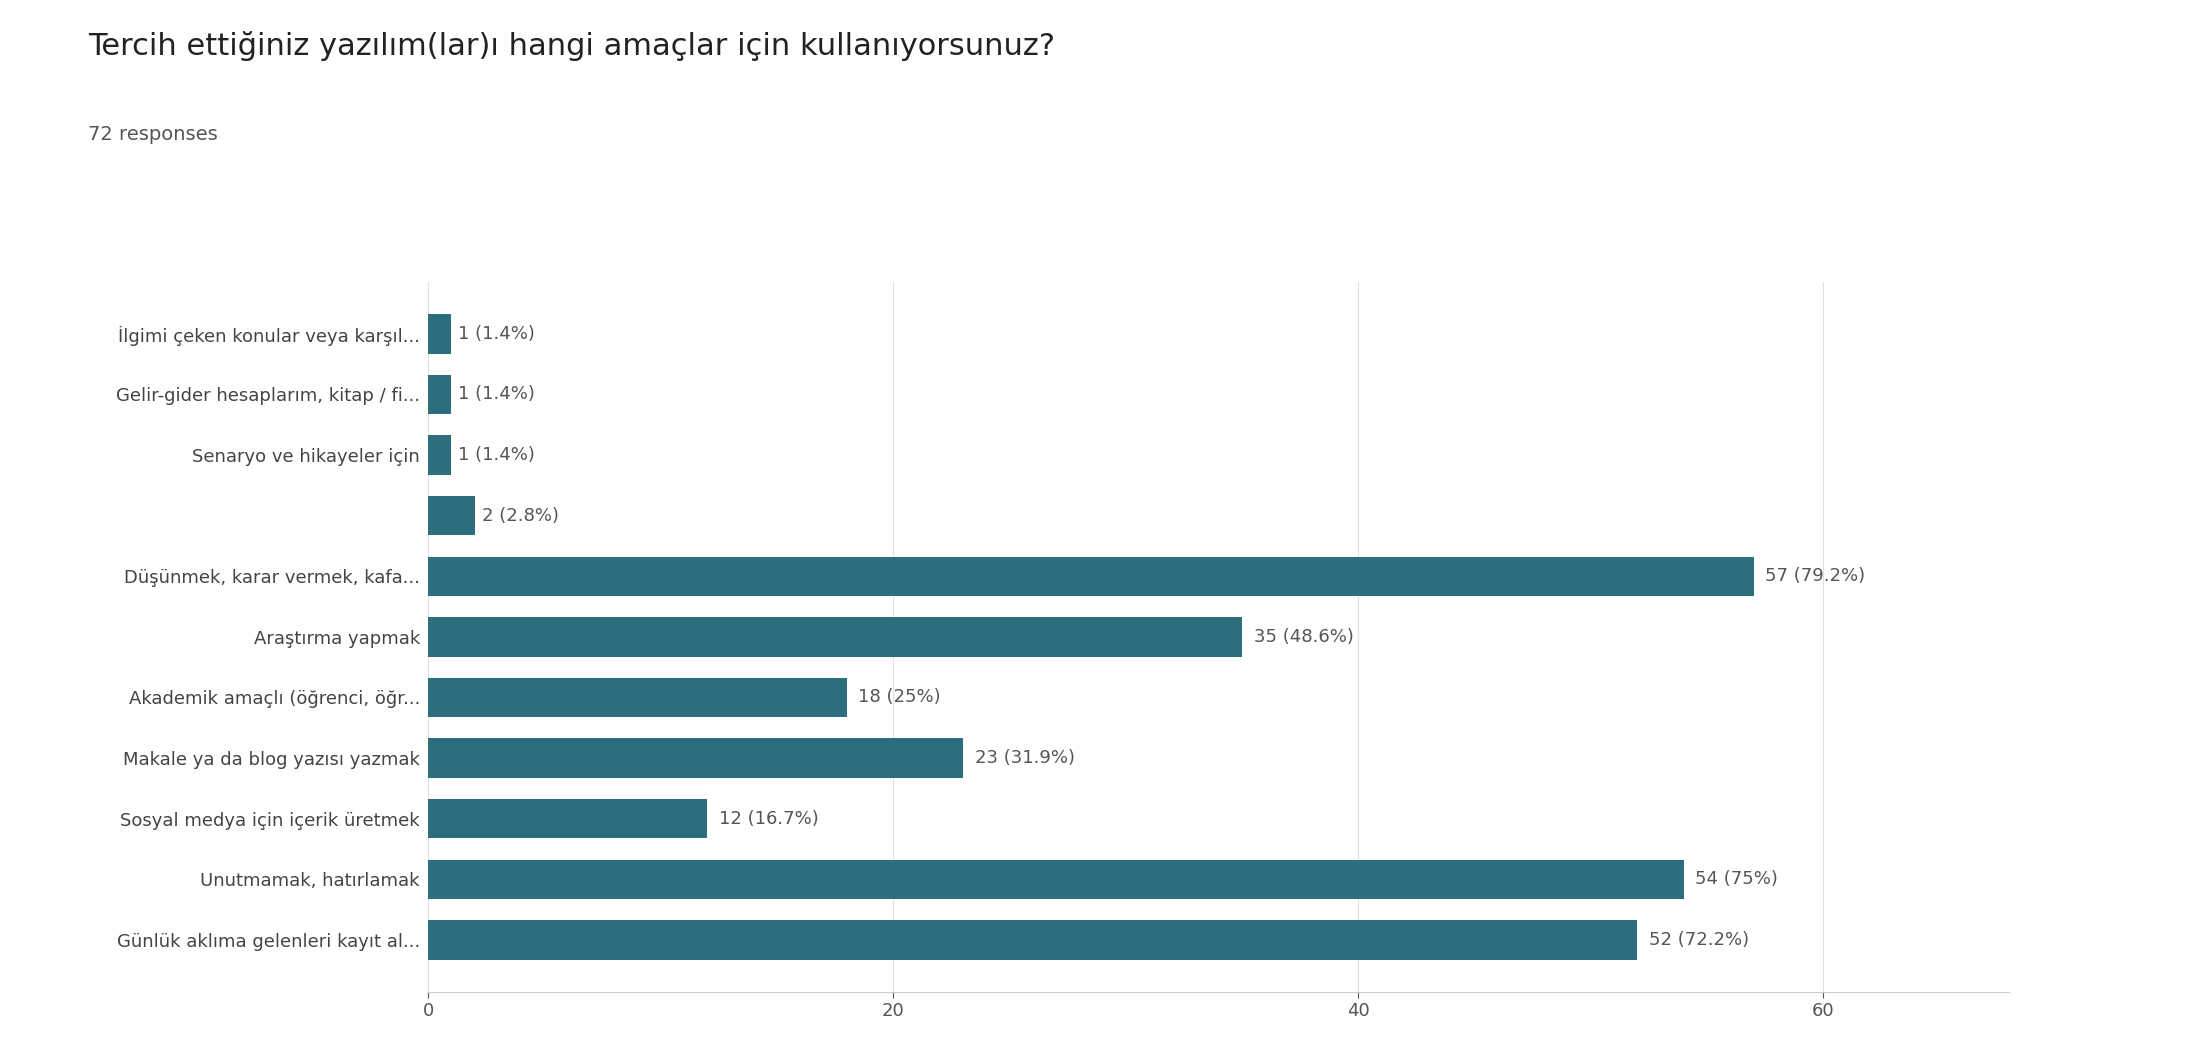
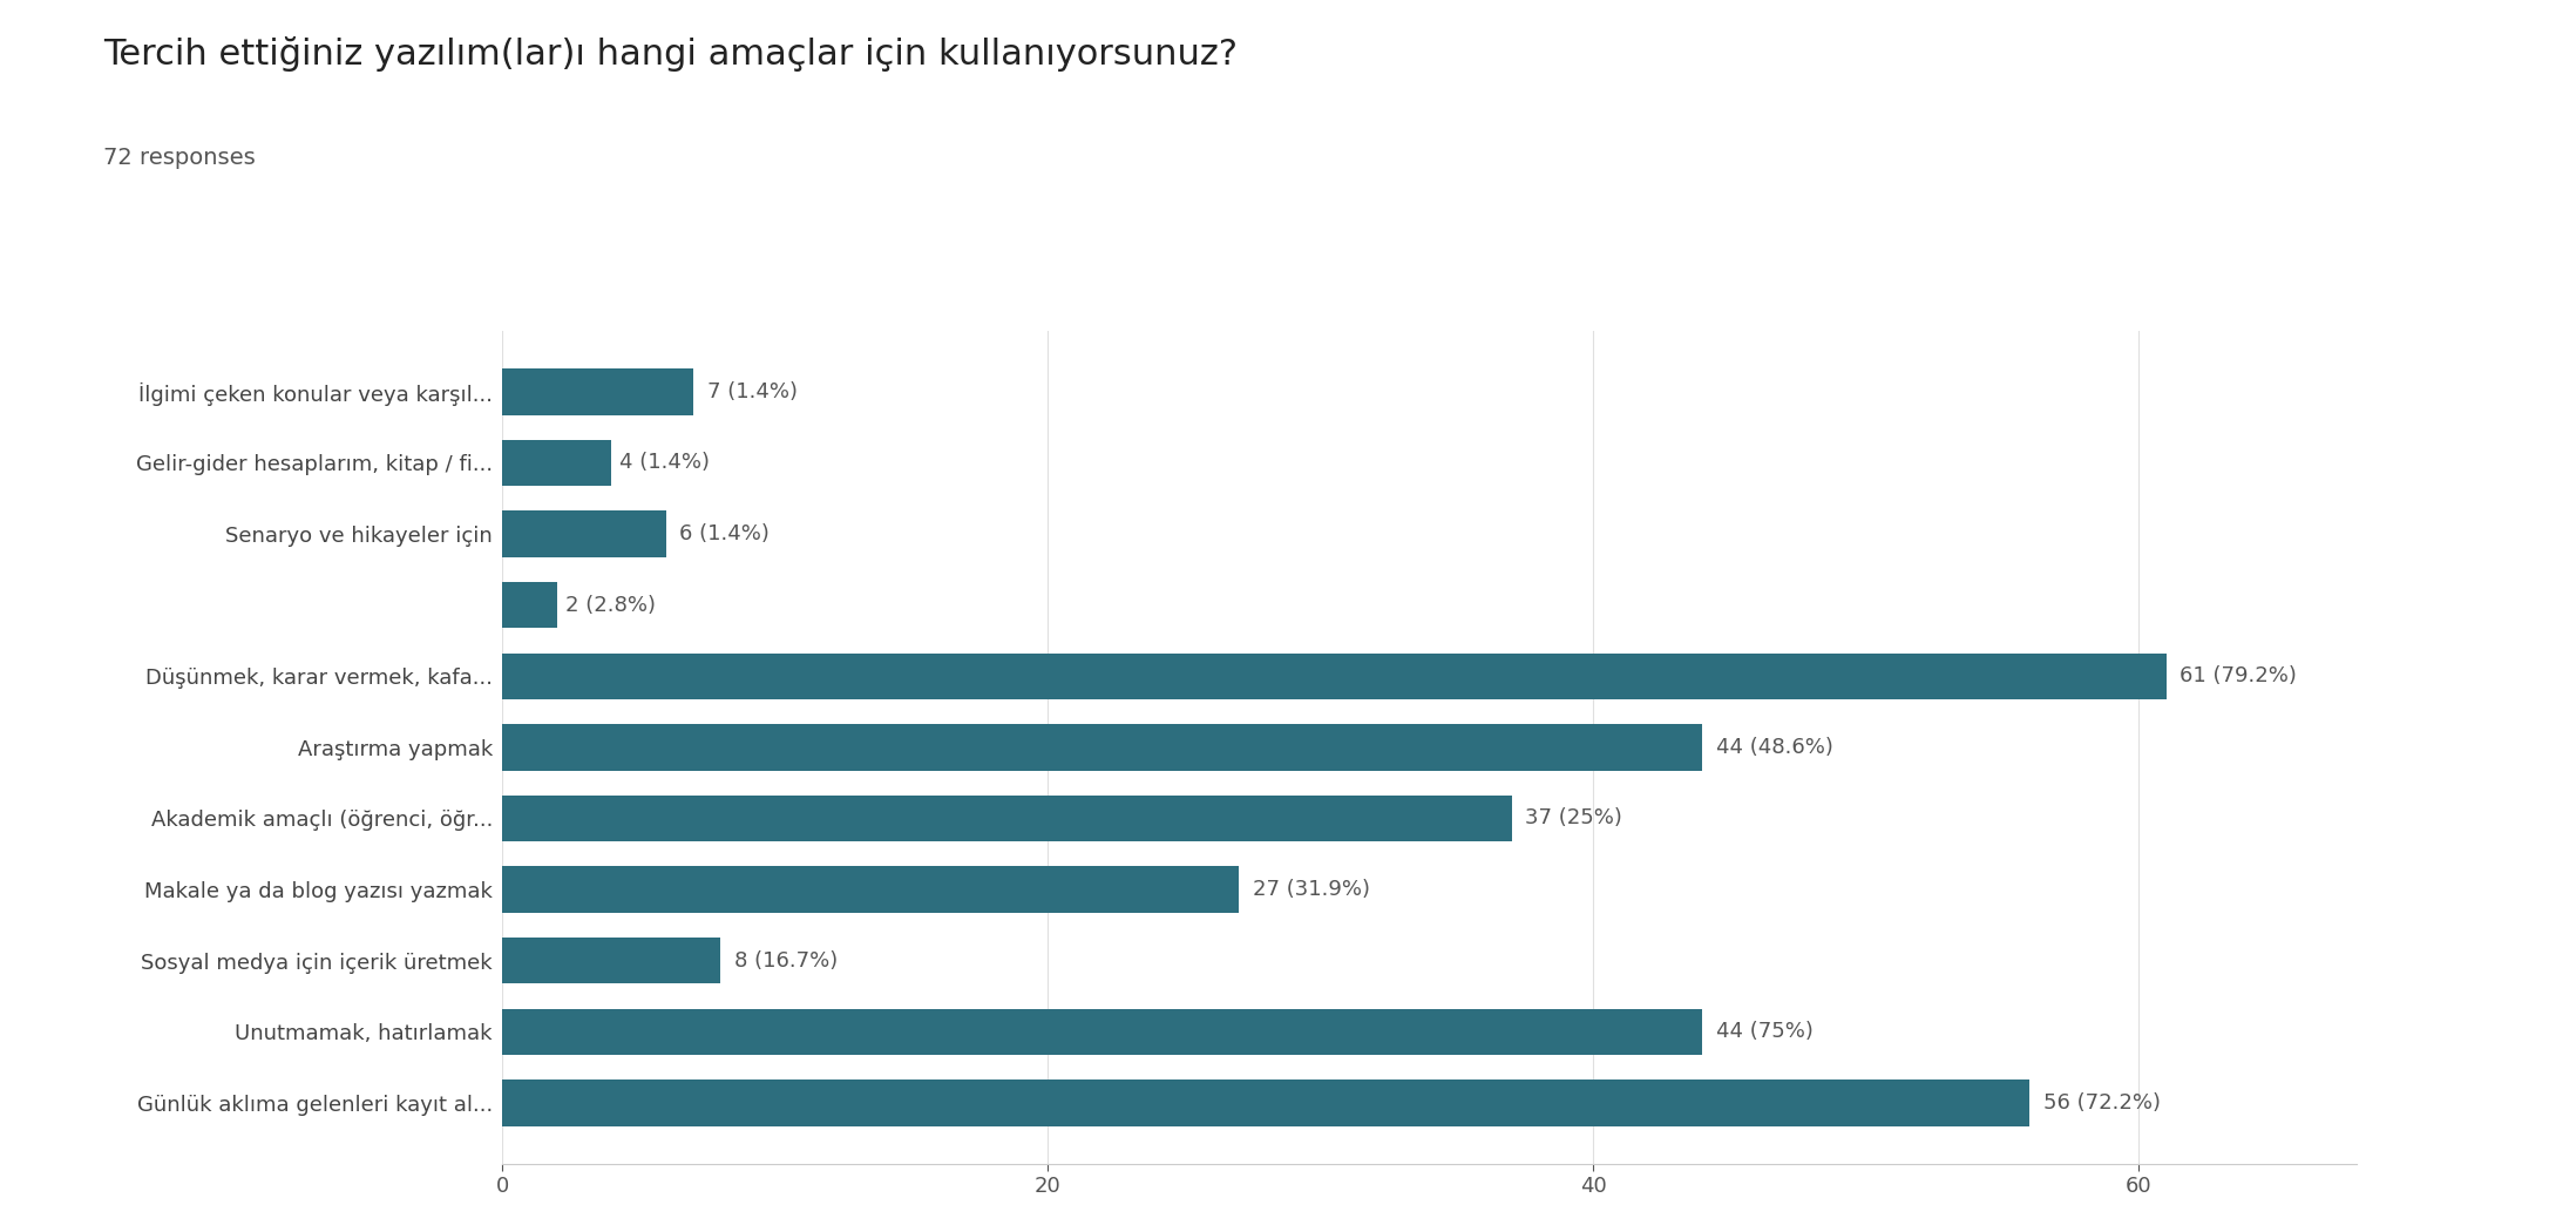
İlgimi çeken konular veya karşıl...: 1 -> 7
Gelir-gider hesaplarım, kitap / fi...: 1 -> 4
Senaryo ve hikayeler için: 1 -> 6
Düşünmek, karar vermek, kafa...: 57 -> 61
Araştırma yapmak: 35 -> 44
Akademik amaçlı (öğrenci, öğr...: 18 -> 37
Makale ya da blog yazısı yazmak: 23 -> 27
Sosyal medya için içerik üretmek: 12 -> 8
Unutmamak, hatırlamak: 54 -> 44
Günlük aklıma gelenleri kayıt al...: 52 -> 56
